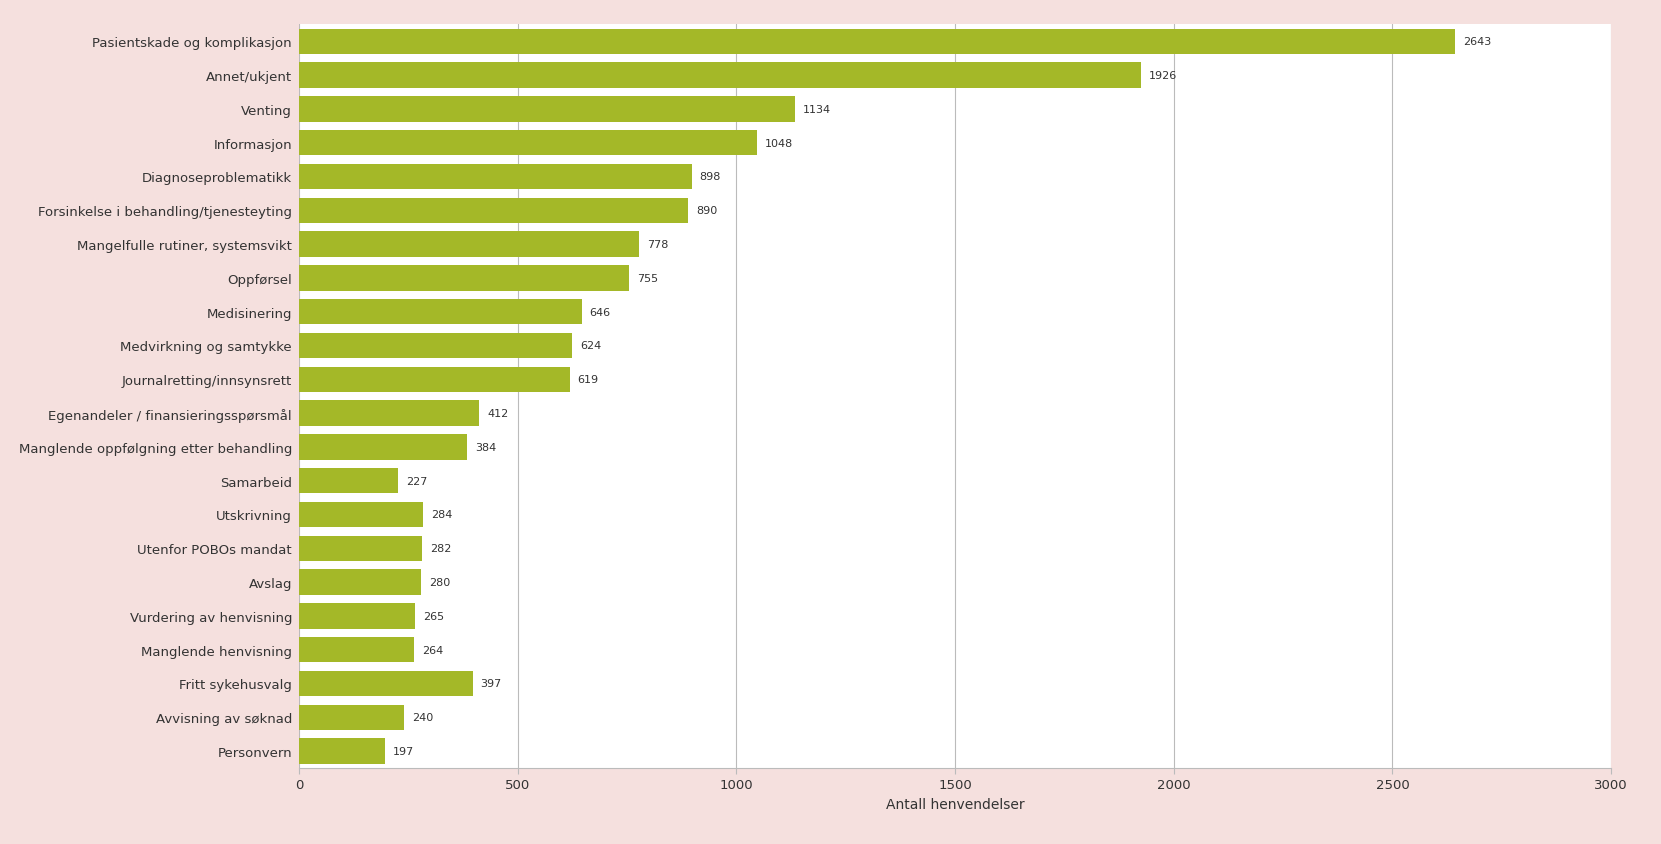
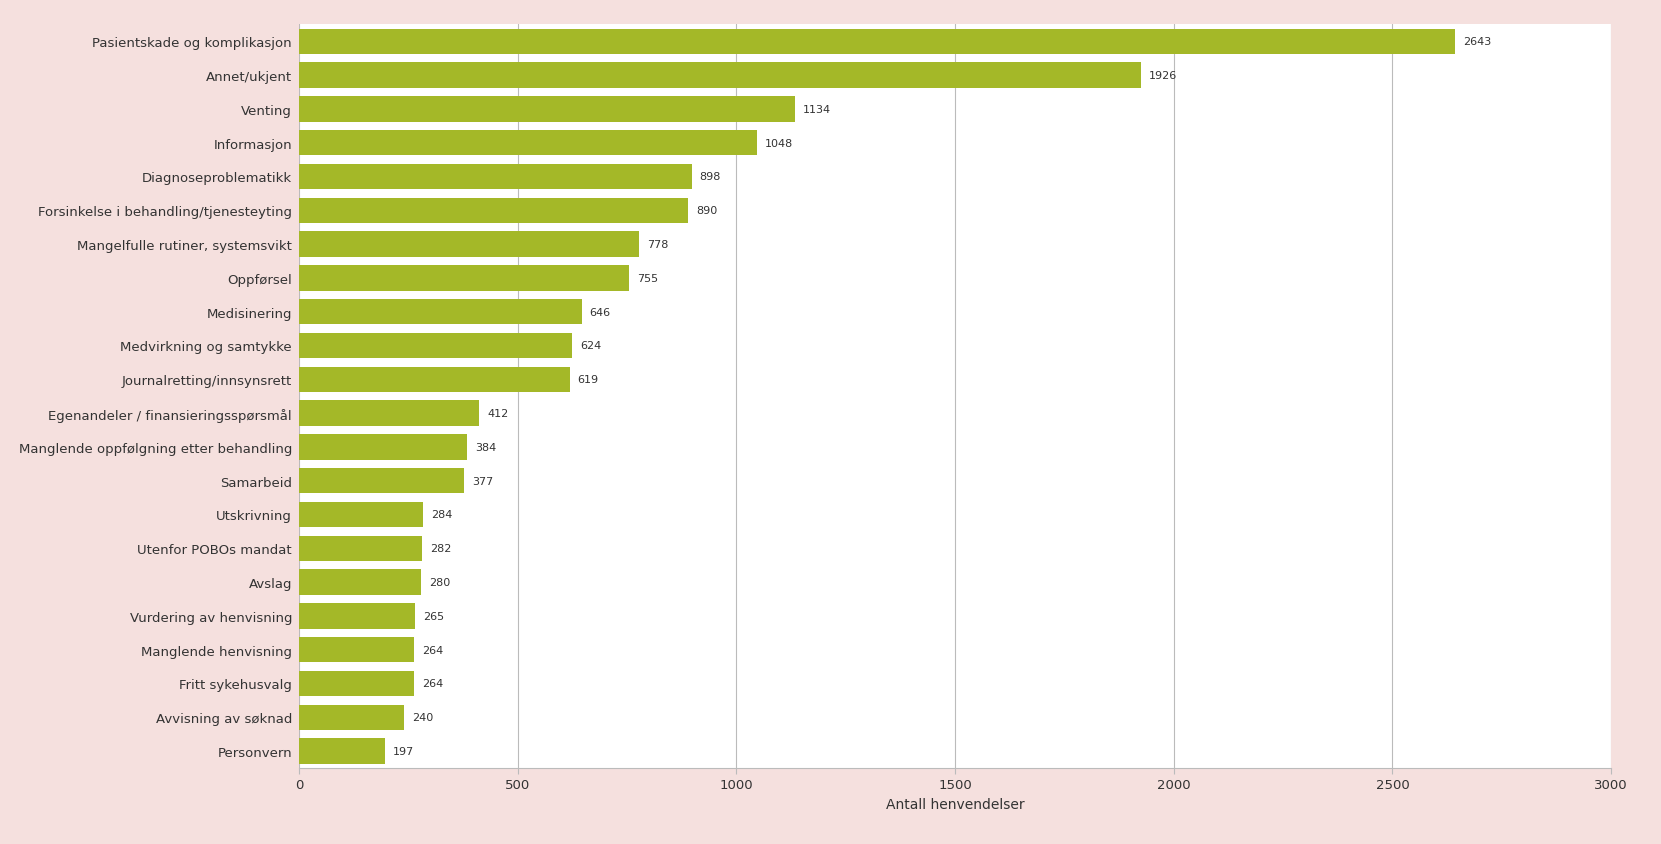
Samarbeid: 227 -> 377
Fritt sykehusvalg: 397 -> 264
